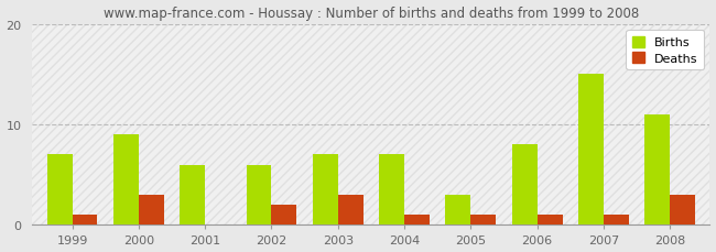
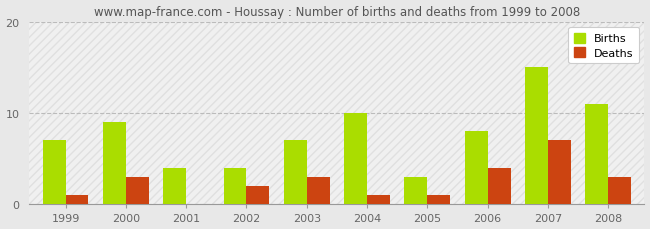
Births/2001: 6 -> 4
Births/2002: 6 -> 4
Births/2004: 7 -> 10
Deaths/2006: 1 -> 4
Deaths/2007: 1 -> 7
